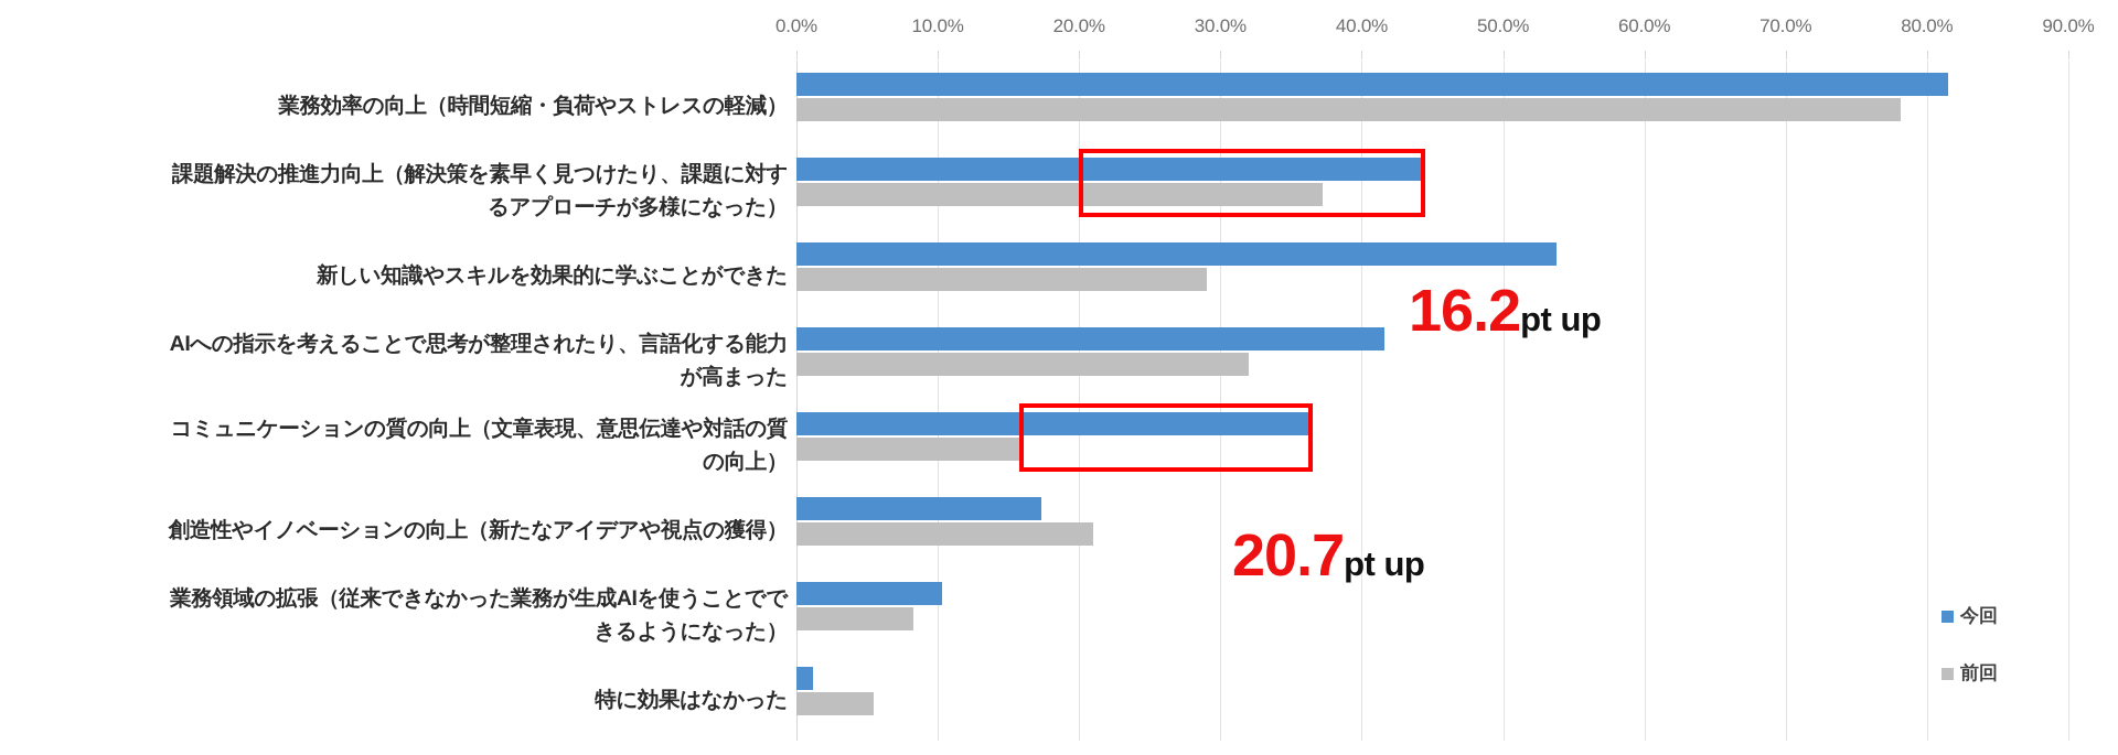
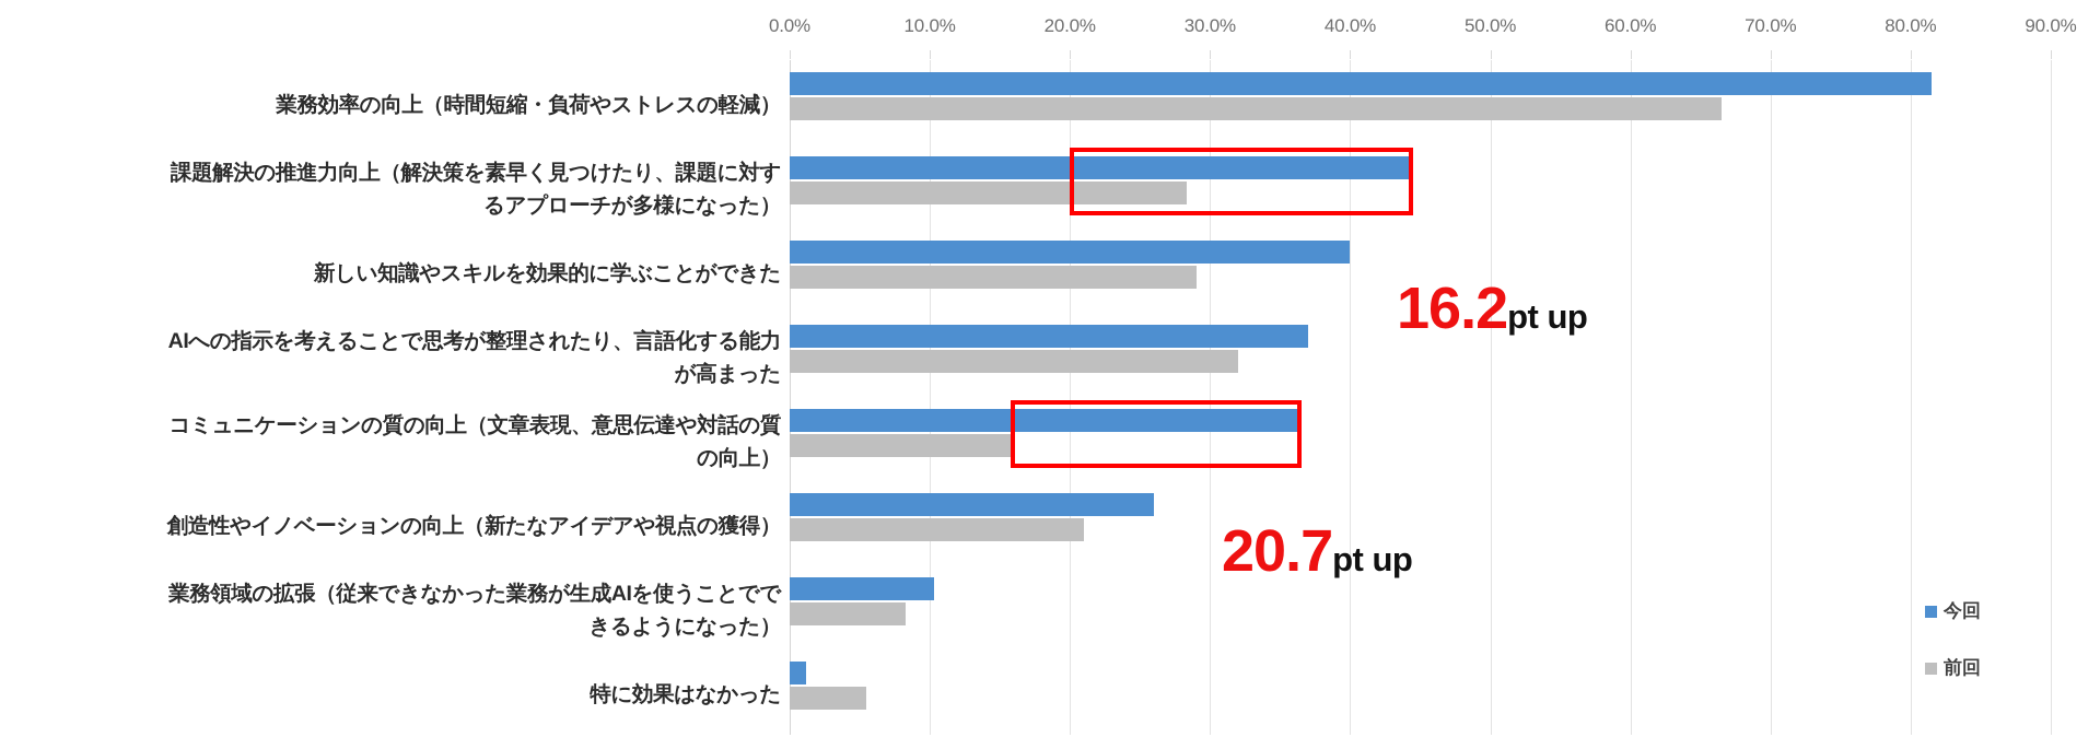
前回/業務効率の向上（時間短縮・負荷やストレスの軽減）: 78.1% -> 66.5%
前回/課題解決の推進力向上（解決策を素早く見つけたり、課題に対す るアプローチが多様になった）: 37.2% -> 28.3%
今回/新しい知識やスキルを効果的に学ぶことができた: 53.8% -> 40.0%
今回/AIへの指示を考えることで思考が整理されたり、言語化する能力 が高まった: 41.6% -> 37.0%
今回/創造性やイノベーションの向上（新たなアイデアや視点の獲得）: 17.3% -> 26.0%
